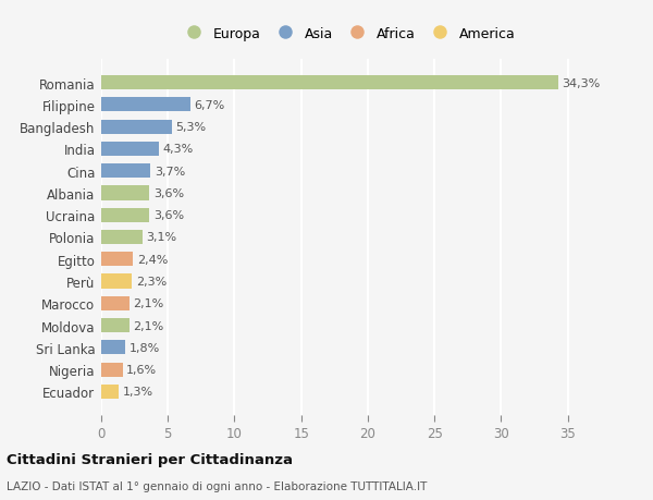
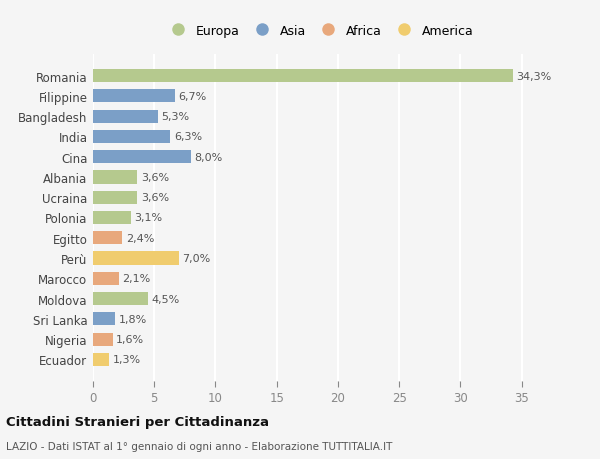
India: 4,3% -> 6,3%
Cina: 3,7% -> 8,0%
Perù: 2,3% -> 7,0%
Moldova: 2,1% -> 4,5%
